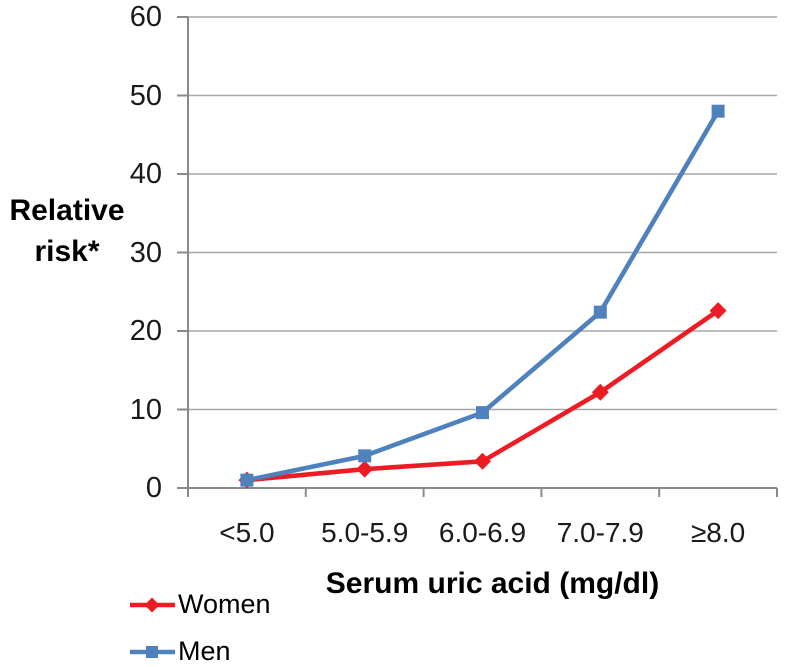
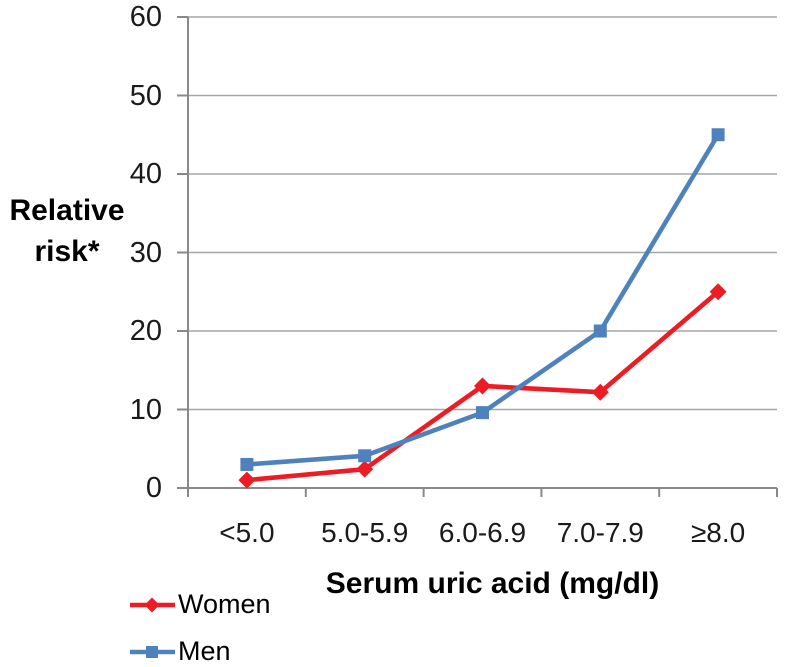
Men/<5.0: 1 -> 3
Women/6.0-6.9: 3 -> 13
Men/7.0-7.9: 22 -> 20
Women/≥8.0: 23 -> 25
Men/≥8.0: 48 -> 45
